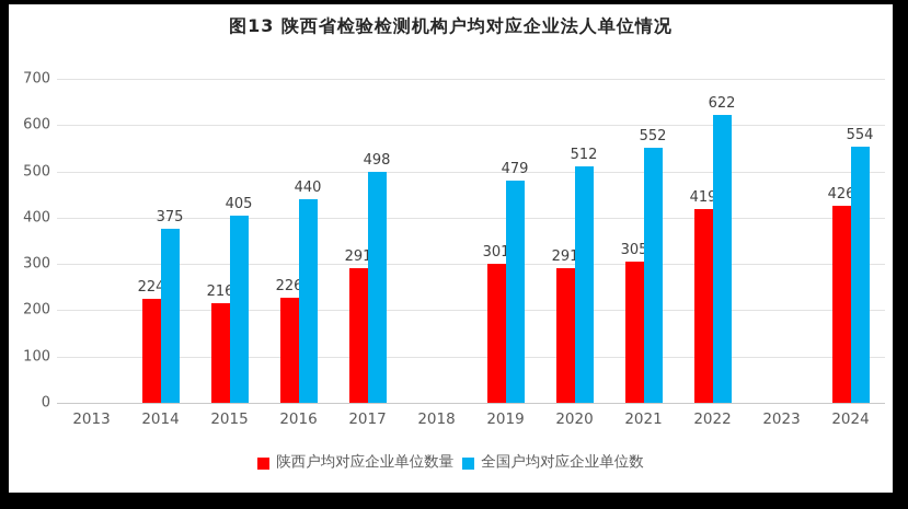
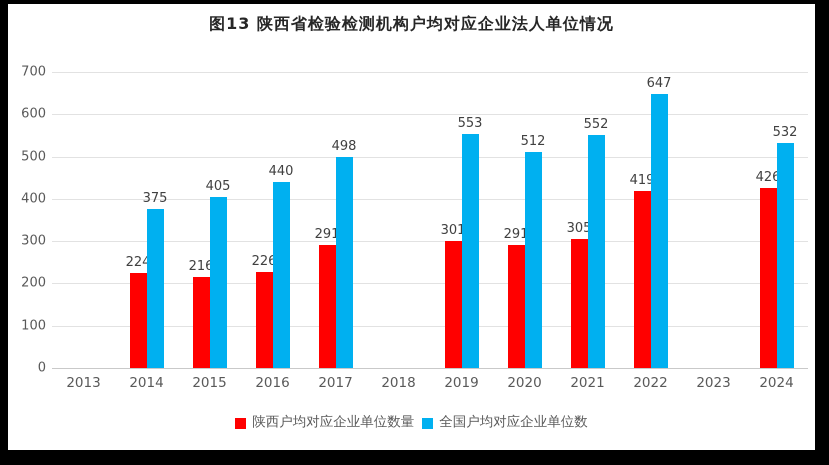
全国户均对应企业单位数/2019: 479 -> 553
全国户均对应企业单位数/2022: 622 -> 647
全国户均对应企业单位数/2024: 554 -> 532
